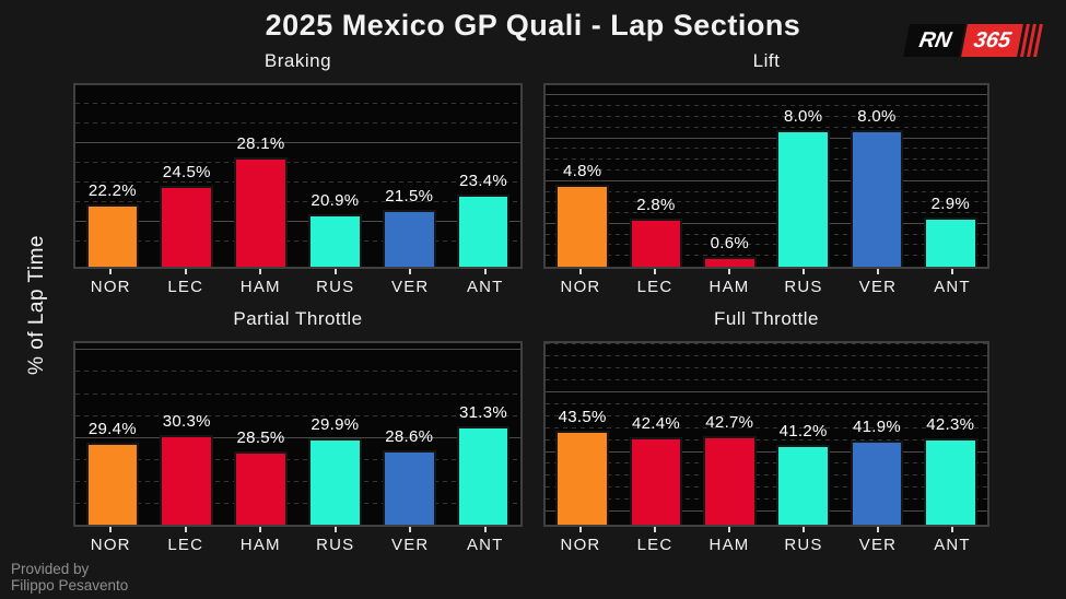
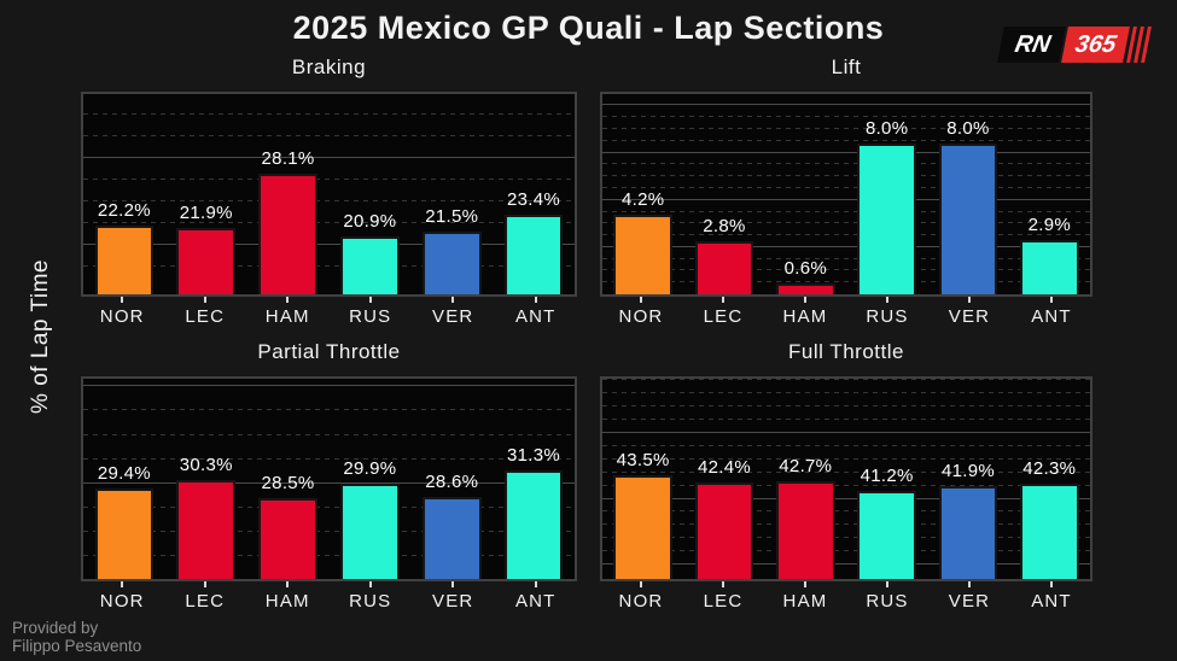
Braking/LEC: 24.5% -> 21.9%
Lift/NOR: 4.8% -> 4.2%
